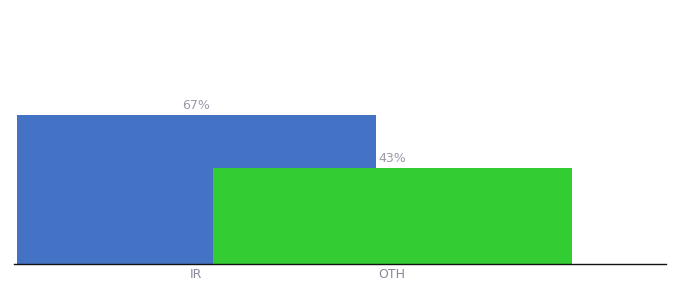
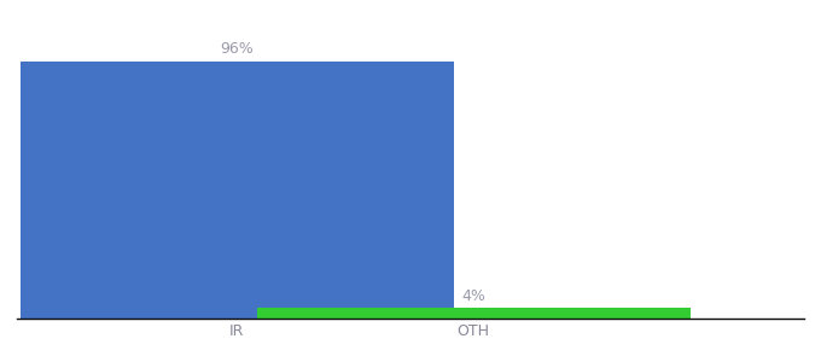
IR: 67% -> 96%
OTH: 43% -> 4%
